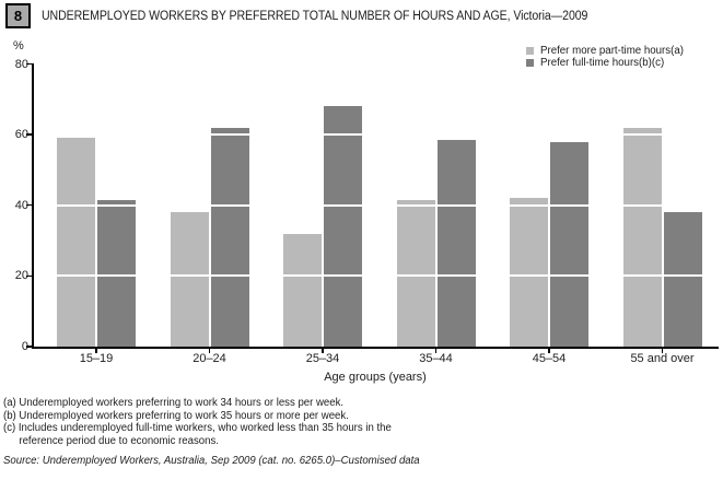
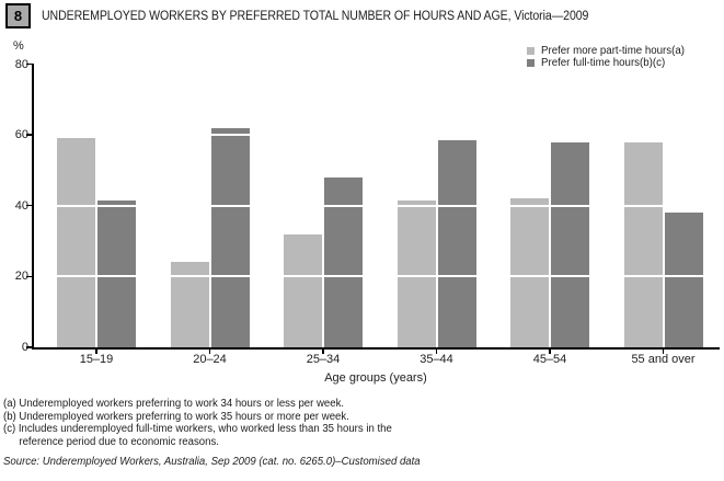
Prefer more part-time hours(a)/20–24: 38 -> 24
Prefer full-time hours(b)(c)/25–34: 68 -> 48
Prefer more part-time hours(a)/55 and over: 62 -> 58
